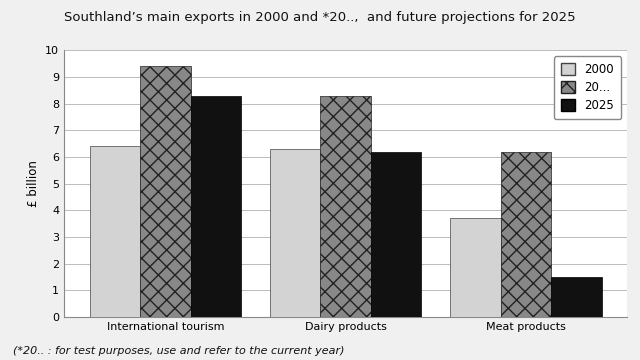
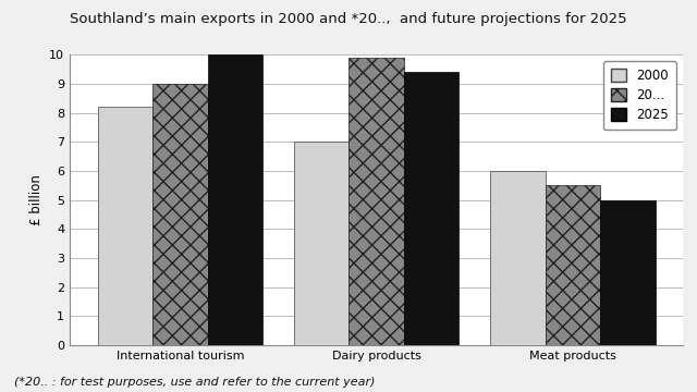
2000/International tourism: 6.4 -> 8.2
20.../International tourism: 9.4 -> 9.0
2025/International tourism: 8.3 -> 10.0
2000/Dairy products: 6.3 -> 7.0
20.../Dairy products: 8.3 -> 9.9
2025/Dairy products: 6.2 -> 9.4
2000/Meat products: 3.7 -> 6.0
20.../Meat products: 6.2 -> 5.5
2025/Meat products: 1.5 -> 5.0
